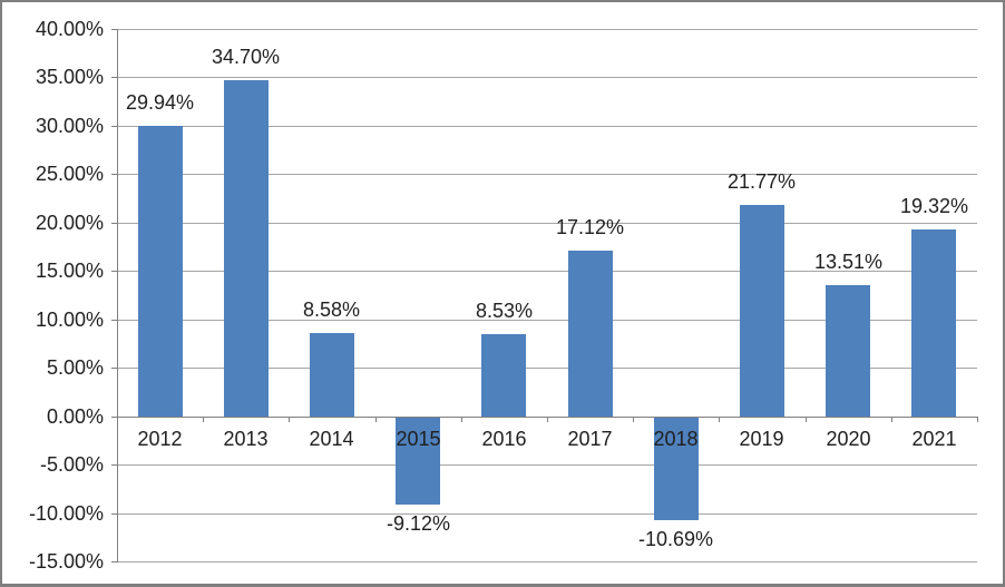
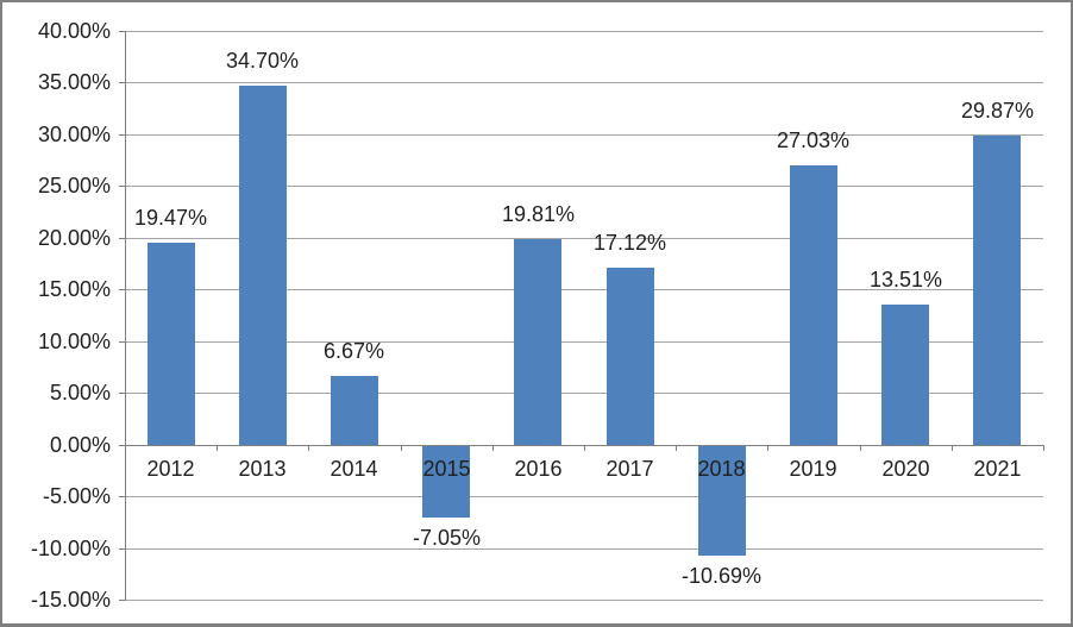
2012: 29.94% -> 19.47%
2014: 8.58% -> 6.67%
2015: -9.12% -> -7.05%
2016: 8.53% -> 19.81%
2019: 21.77% -> 27.03%
2021: 19.32% -> 29.87%
